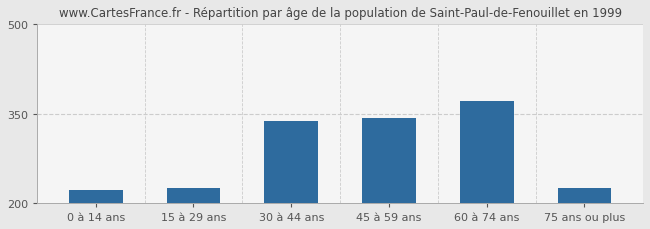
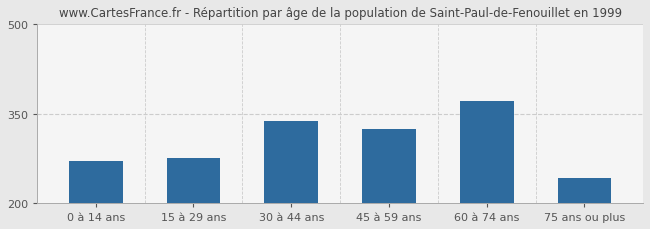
0 à 14 ans: 222 -> 270
15 à 29 ans: 225 -> 276
45 à 59 ans: 343 -> 324
75 ans ou plus: 225 -> 242
